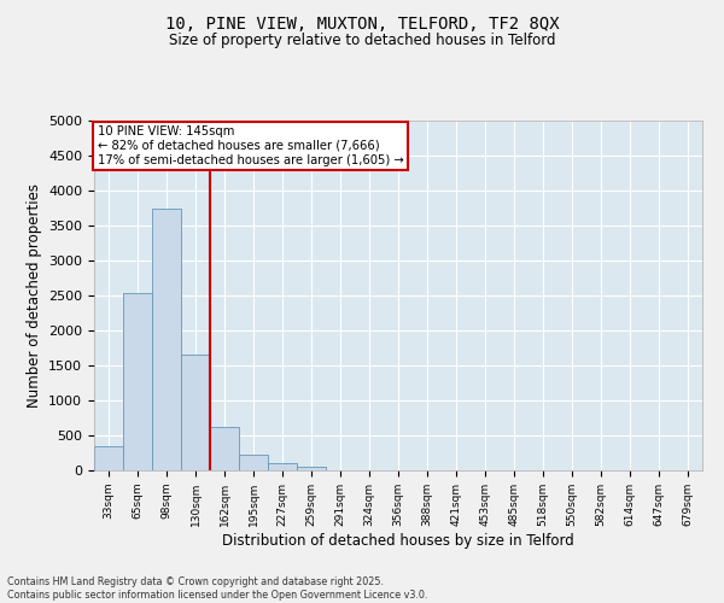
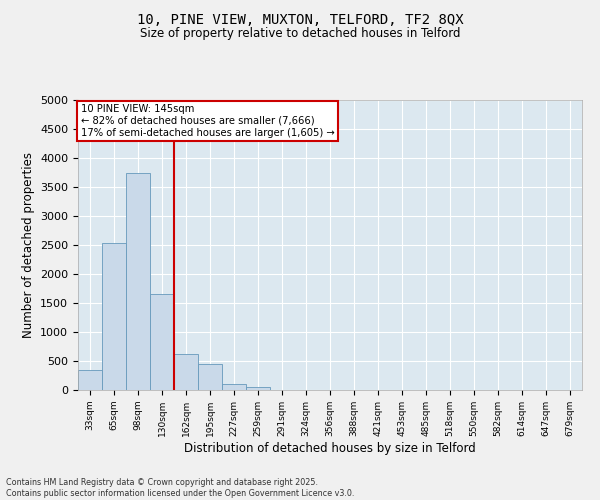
195sqm: 230 -> 440
